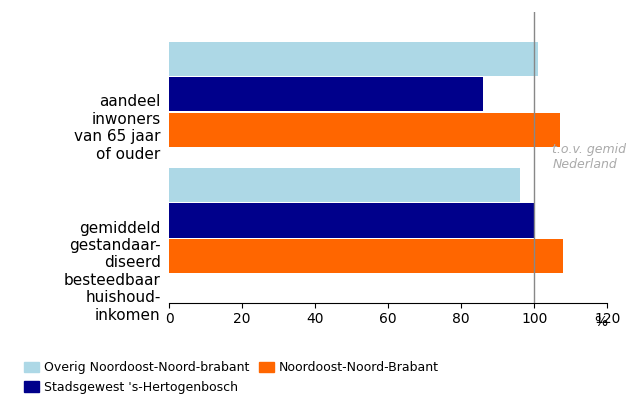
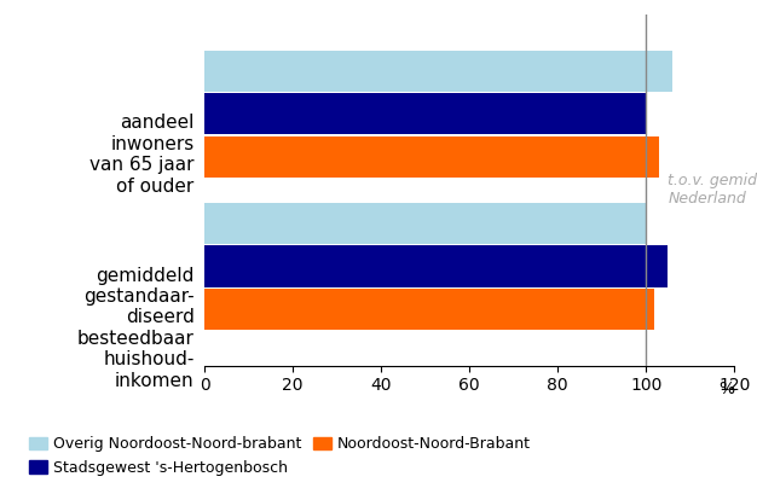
Overig Noordoost-Noord-brabant/aandeel inwoners van 65 jaar of ouder: 101 -> 106
Stadsgewest 's-Hertogenbosch/aandeel inwoners van 65 jaar of ouder: 86 -> 100
Noordoost-Noord-Brabant/aandeel inwoners van 65 jaar of ouder: 107 -> 103
Overig Noordoost-Noord-brabant/gemiddeld gestandaar- diseerd besteedbaar huishoud- inkomen: 96 -> 100
Stadsgewest 's-Hertogenbosch/gemiddeld gestandaar- diseerd besteedbaar huishoud- inkomen: 100 -> 105
Noordoost-Noord-Brabant/gemiddeld gestandaar- diseerd besteedbaar huishoud- inkomen: 108 -> 102
